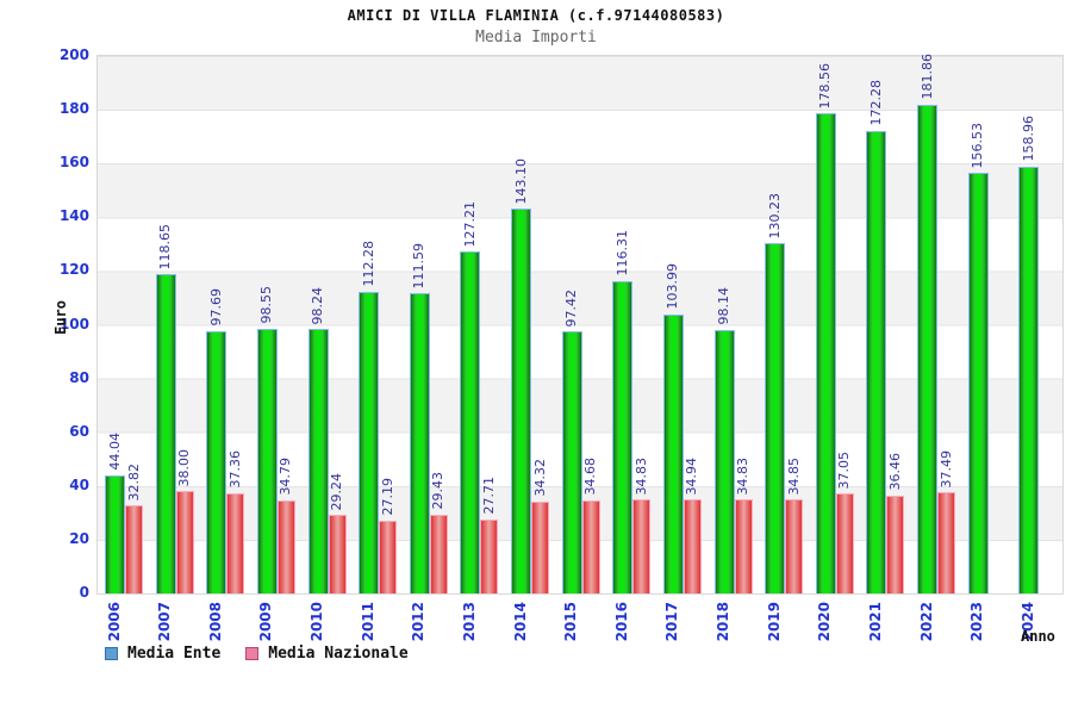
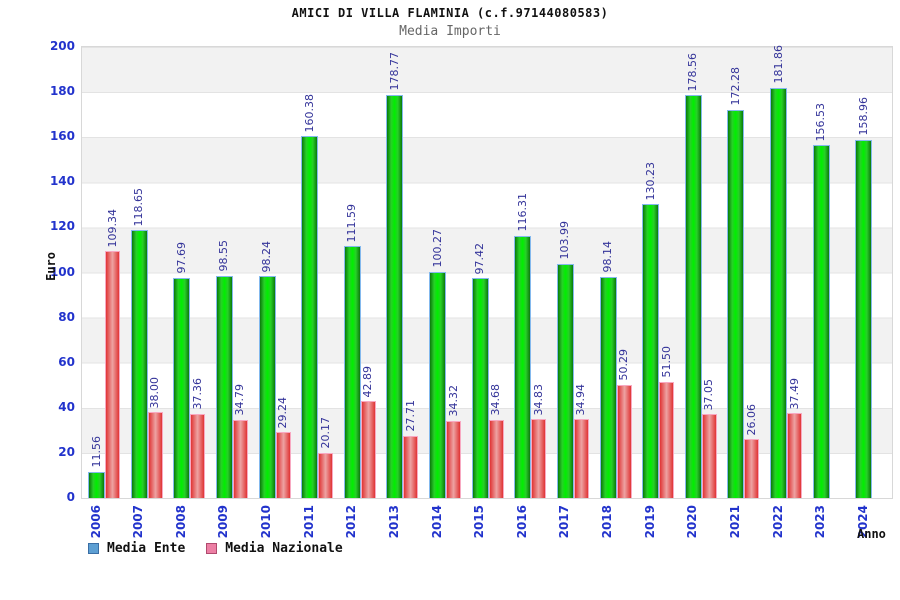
Media Ente/2006: 44.04 -> 11.56
Media Nazionale/2006: 32.82 -> 109.34
Media Ente/2011: 112.28 -> 160.38
Media Nazionale/2011: 27.19 -> 20.17
Media Nazionale/2012: 29.43 -> 42.89
Media Ente/2013: 127.21 -> 178.77
Media Ente/2014: 143.10 -> 100.27
Media Nazionale/2018: 34.83 -> 50.29
Media Nazionale/2019: 34.85 -> 51.50
Media Nazionale/2021: 36.46 -> 26.06
